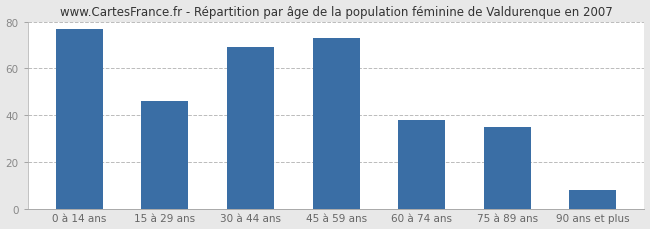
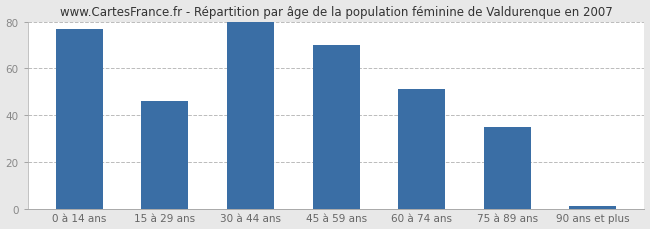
30 à 44 ans: 69 -> 80
45 à 59 ans: 73 -> 70
60 à 74 ans: 38 -> 51
90 ans et plus: 8 -> 1
